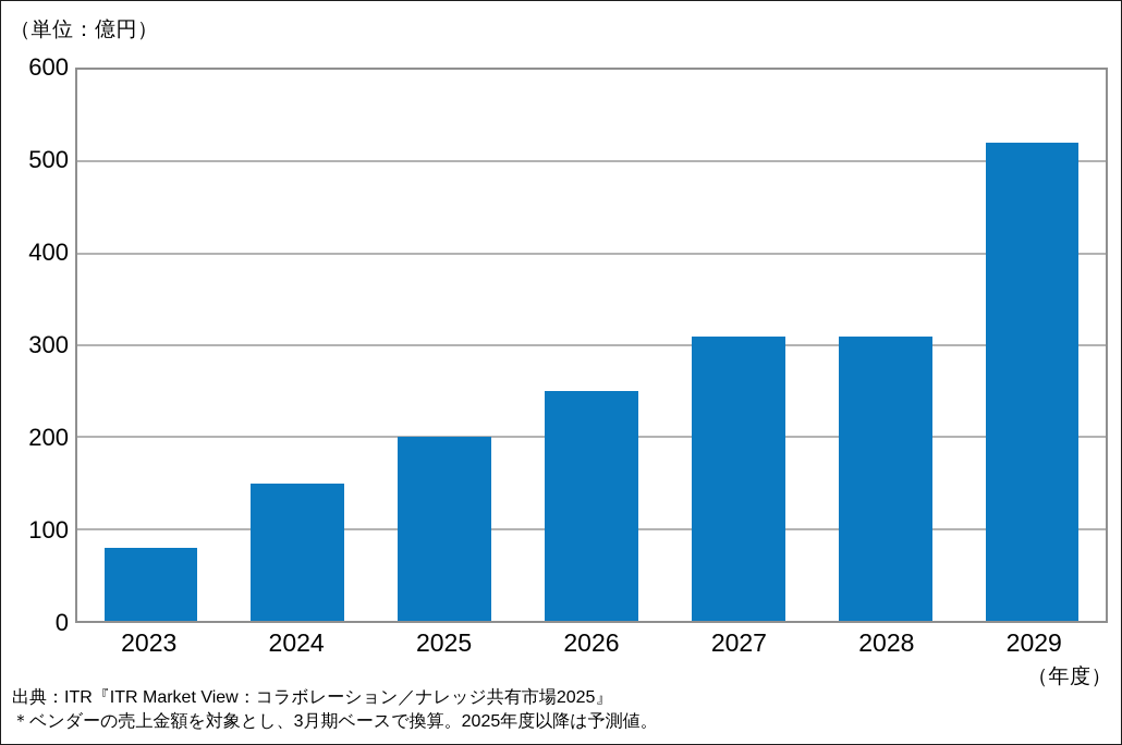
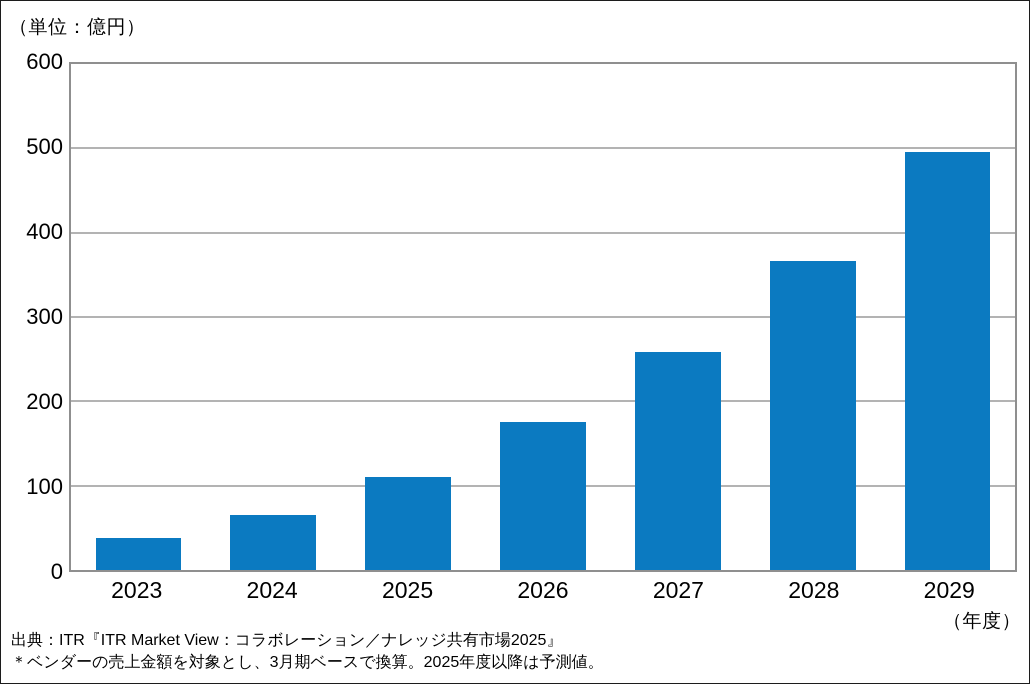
2023: 80 -> 40
2024: 150 -> 60
2025: 200 -> 110
2026: 250 -> 180
2027: 310 -> 260
2028: 310 -> 370
2029: 520 -> 500
